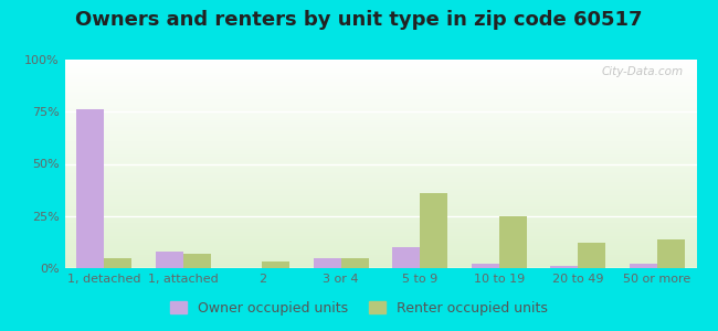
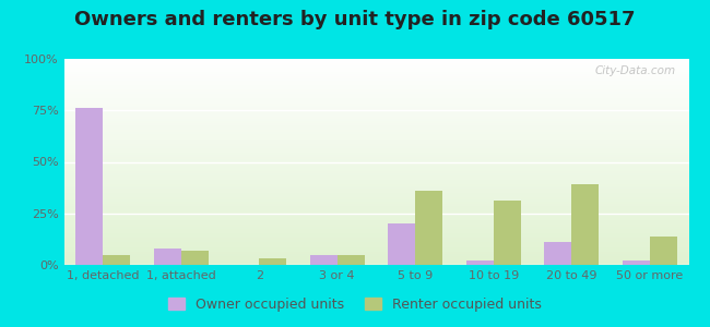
Owner occupied units/5 to 9: 10% -> 20%
Renter occupied units/10 to 19: 25% -> 31%
Owner occupied units/20 to 49: 1% -> 11%
Renter occupied units/20 to 49: 12% -> 39%
